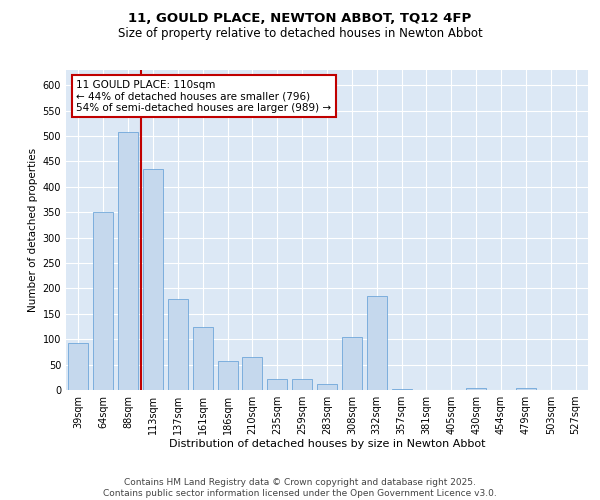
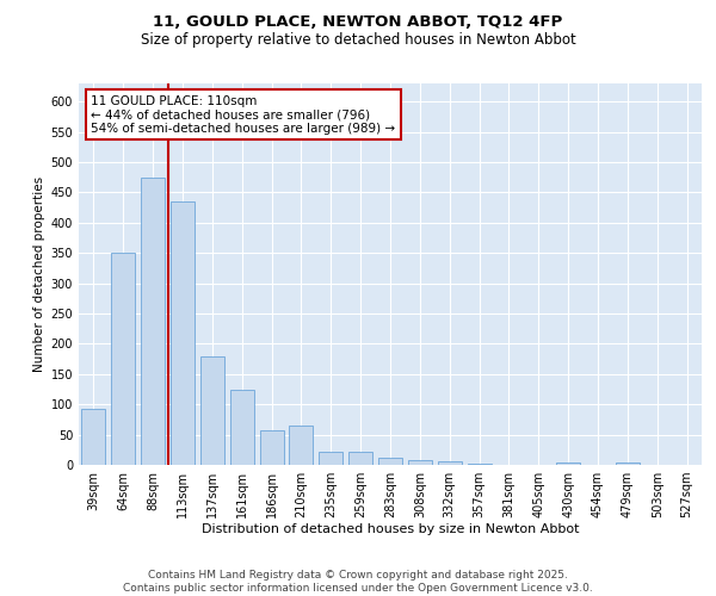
88sqm: 508 -> 475
308sqm: 104 -> 7
332sqm: 186 -> 5
